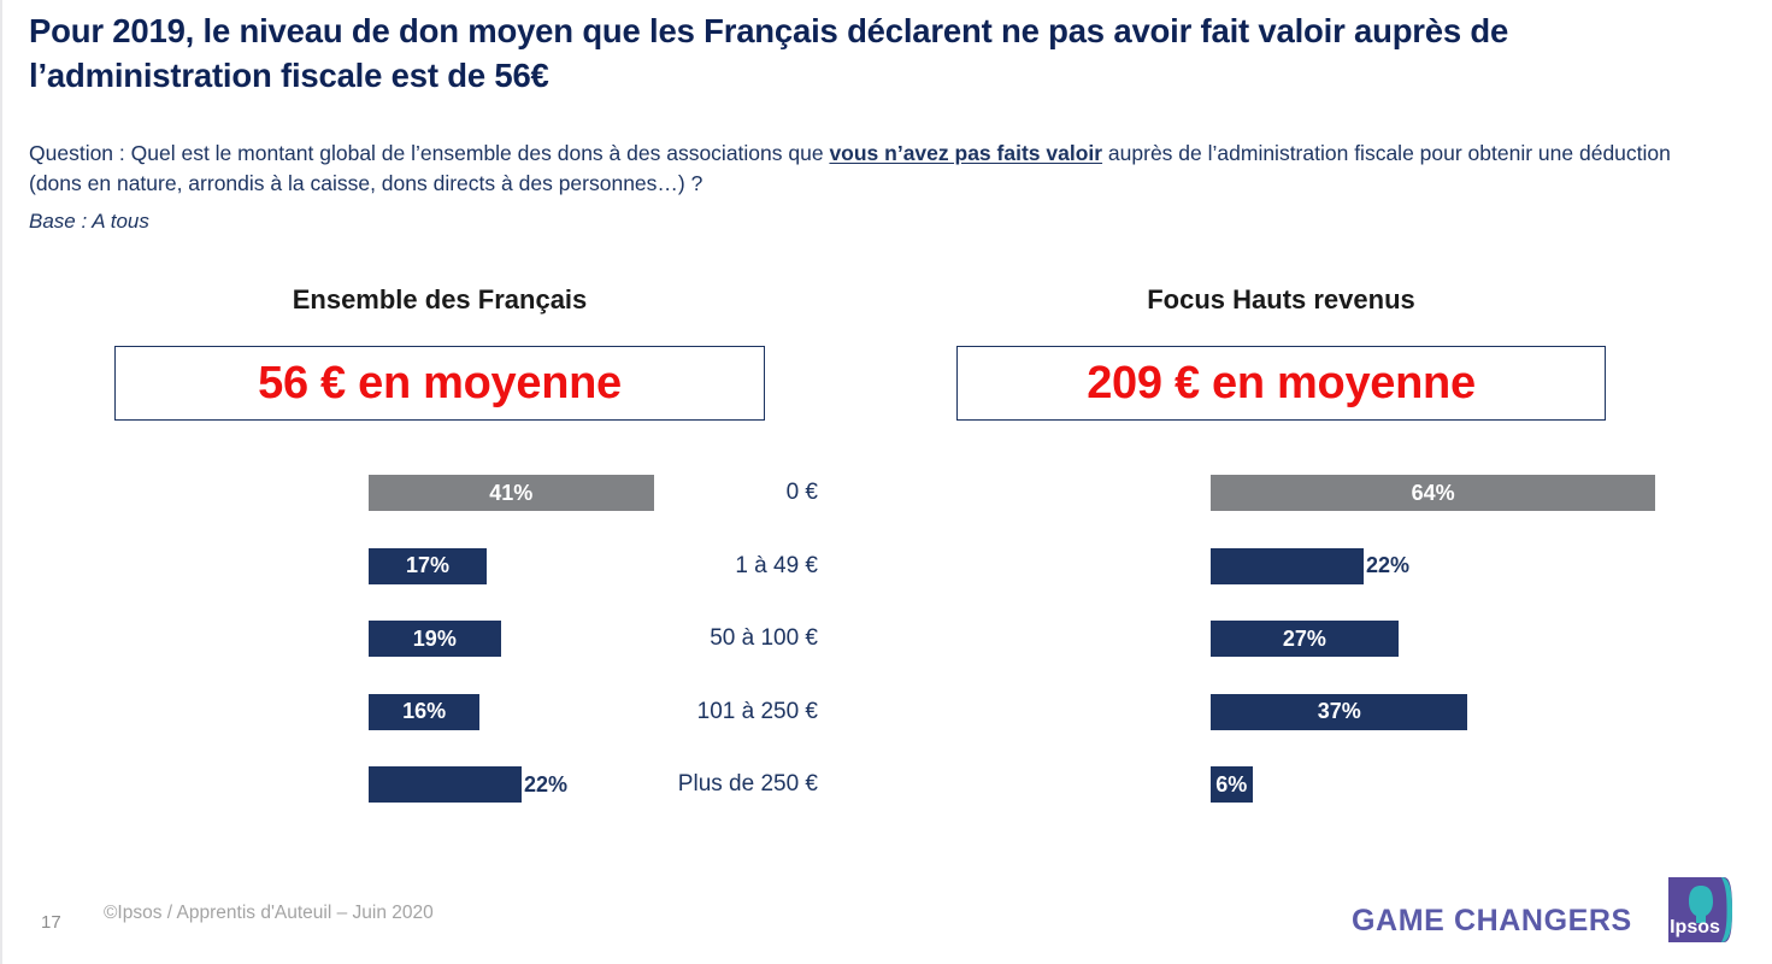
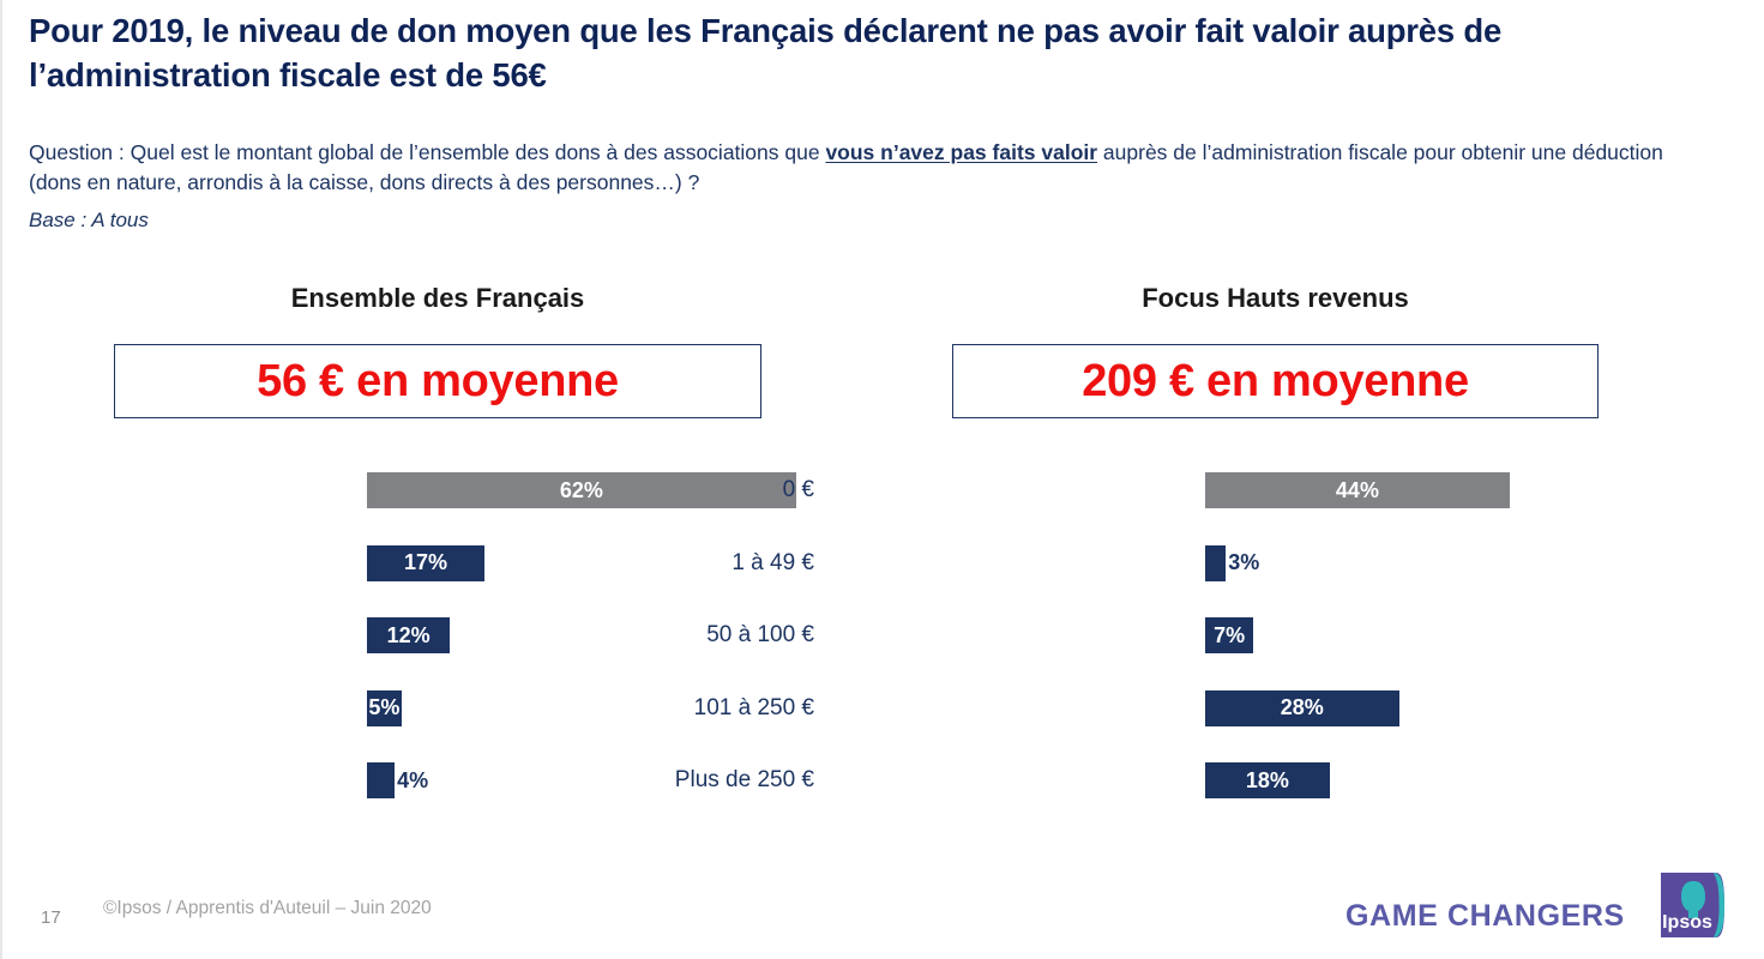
Ensemble des Français/0 €: 41% -> 62%
Ensemble des Français/50 à 100 €: 19% -> 12%
Ensemble des Français/101 à 250 €: 16% -> 5%
Ensemble des Français/Plus de 250 €: 22% -> 4%
Focus Hauts revenus/0 €: 64% -> 44%
Focus Hauts revenus/1 à 49 €: 22% -> 3%
Focus Hauts revenus/50 à 100 €: 27% -> 7%
Focus Hauts revenus/101 à 250 €: 37% -> 28%
Focus Hauts revenus/Plus de 250 €: 6% -> 18%
